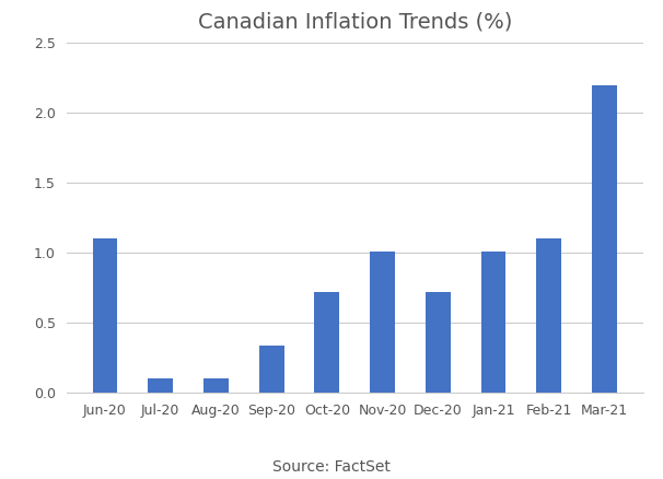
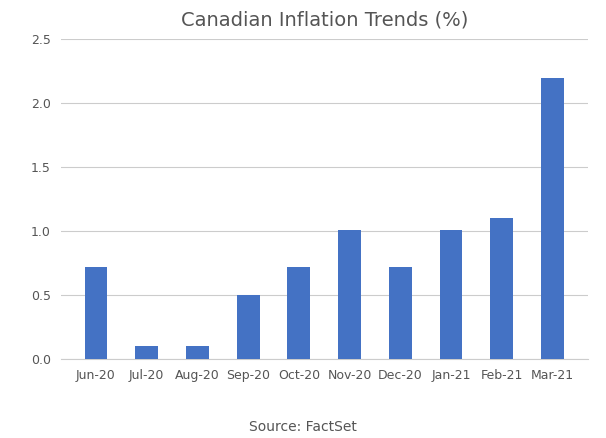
Jun-20: 1.10 -> 0.72
Sep-20: 0.34 -> 0.50
